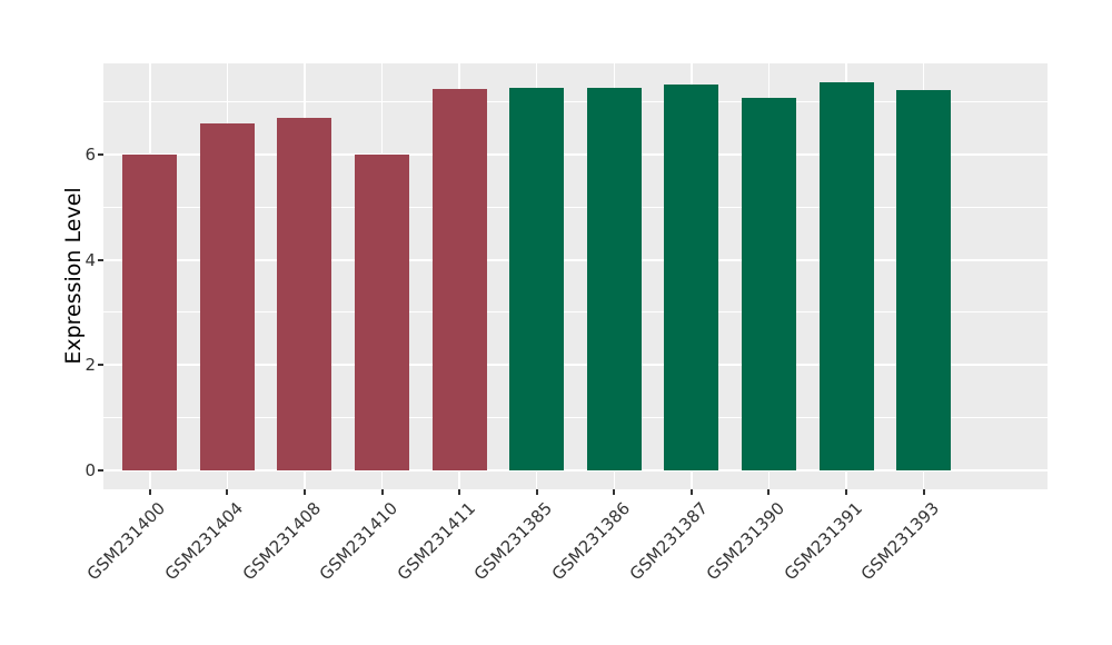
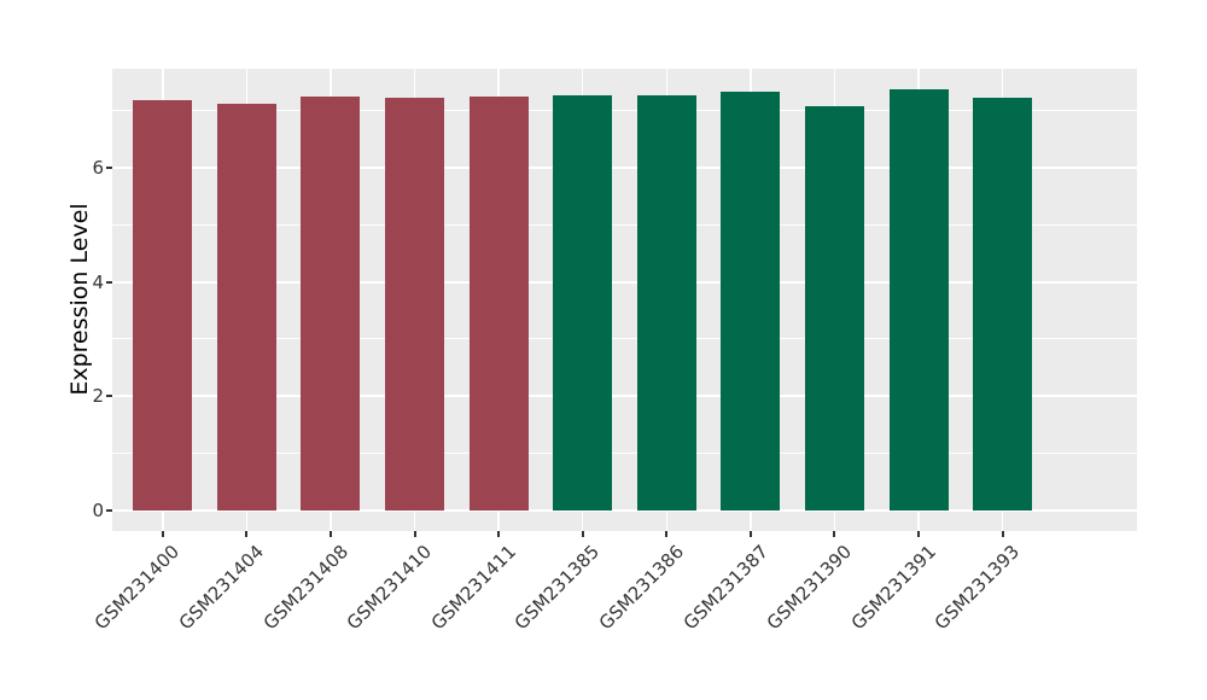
GSM231400: 6.0 -> 7.2
GSM231404: 6.6 -> 7.1
GSM231408: 6.7 -> 7.3
GSM231410: 6.0 -> 7.2
